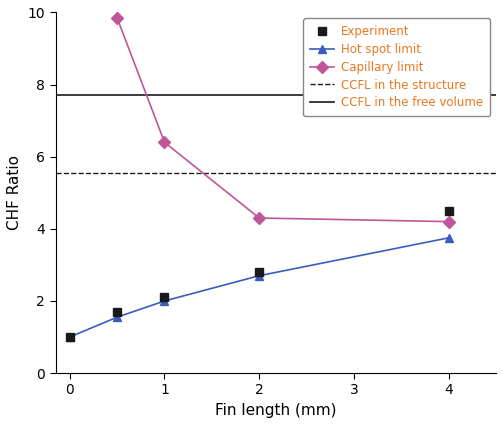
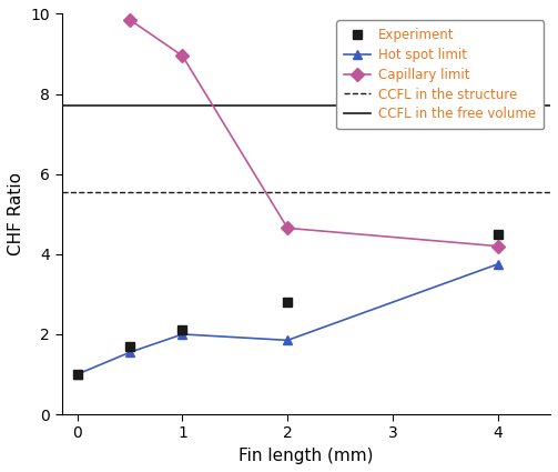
Capillary limit/1: 6.40 -> 8.95
Hot spot limit/2: 2.70 -> 1.85
Capillary limit/2: 4.30 -> 4.65
